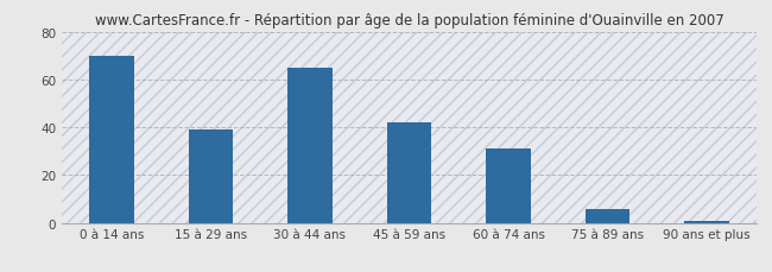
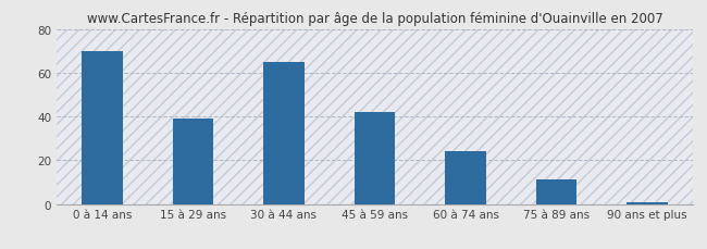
60 à 74 ans: 31 -> 24
75 à 89 ans: 6 -> 11
